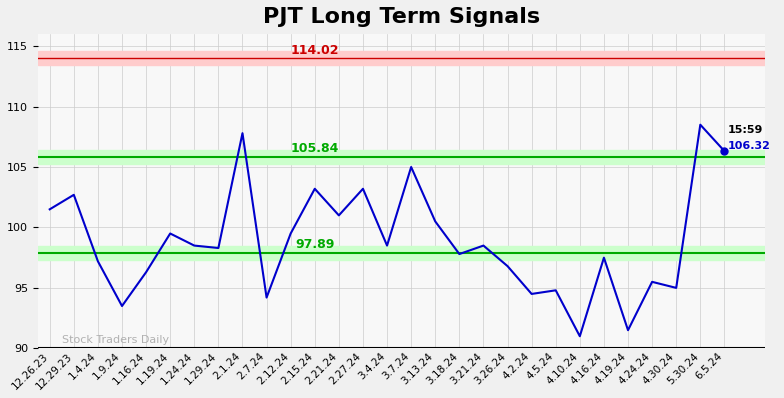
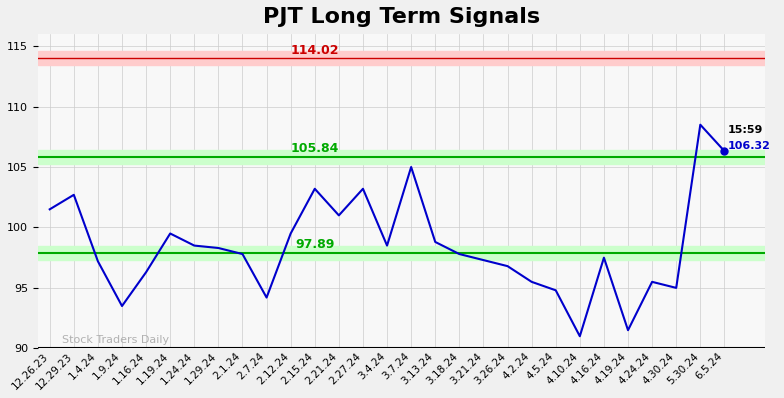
2.1.24: 107.8 -> 97.8
3.13.24: 100.5 -> 98.8
3.21.24: 98.5 -> 97.3
4.2.24: 94.5 -> 95.5
